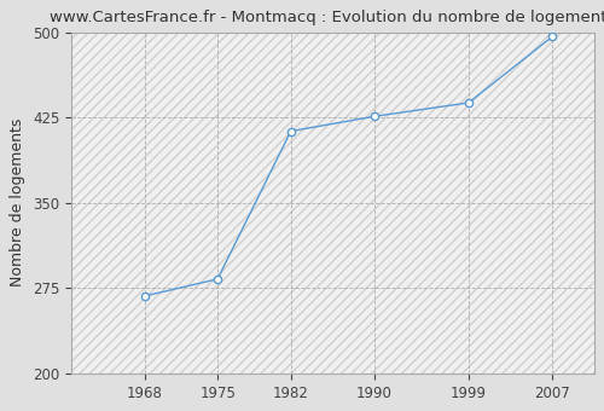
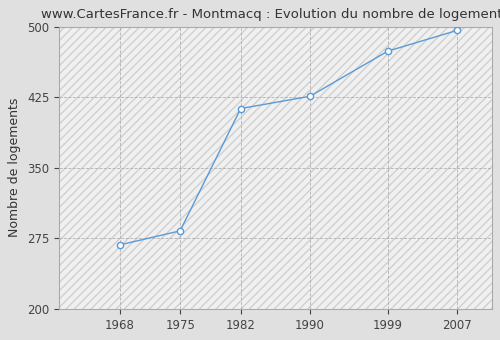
1999: 438 -> 474
